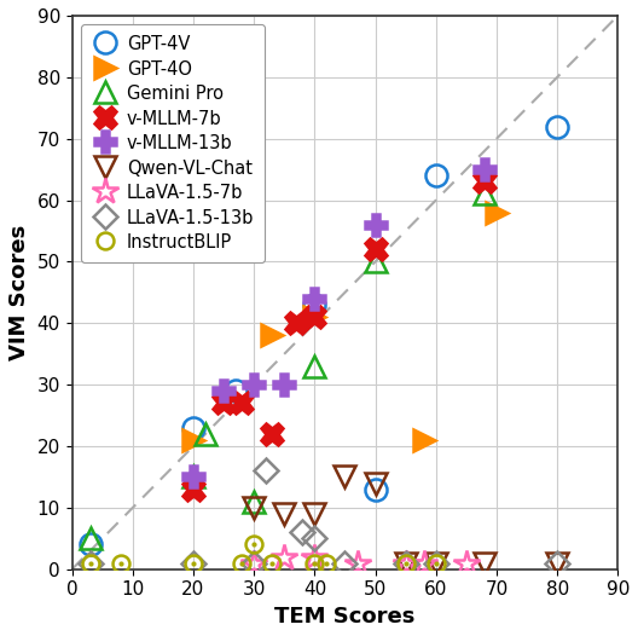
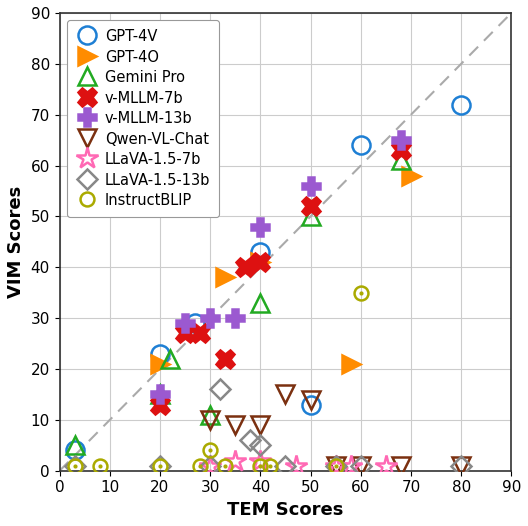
v-MLLM-13b/40: 44 -> 48
InstructBLIP/60: 1 -> 35
